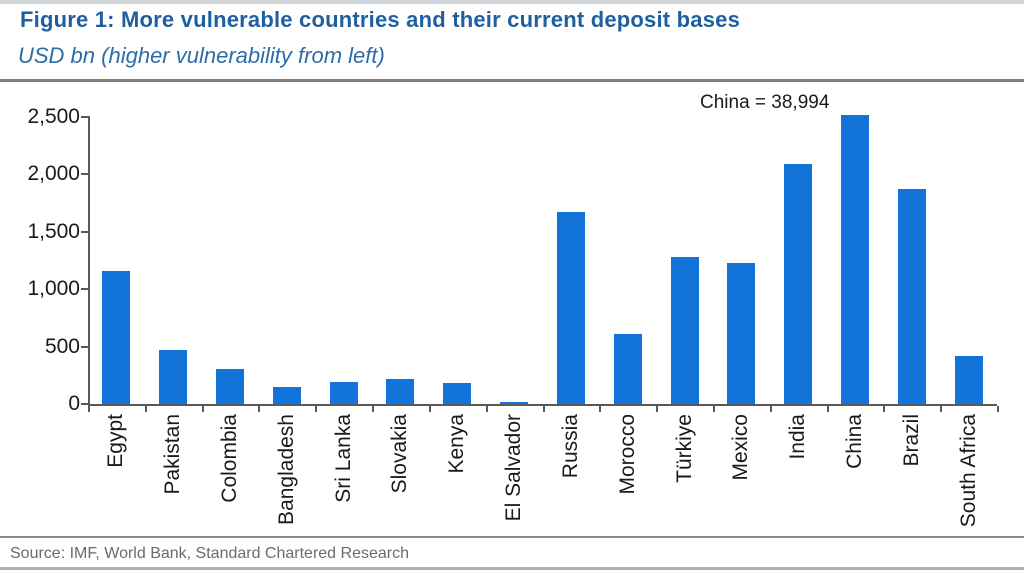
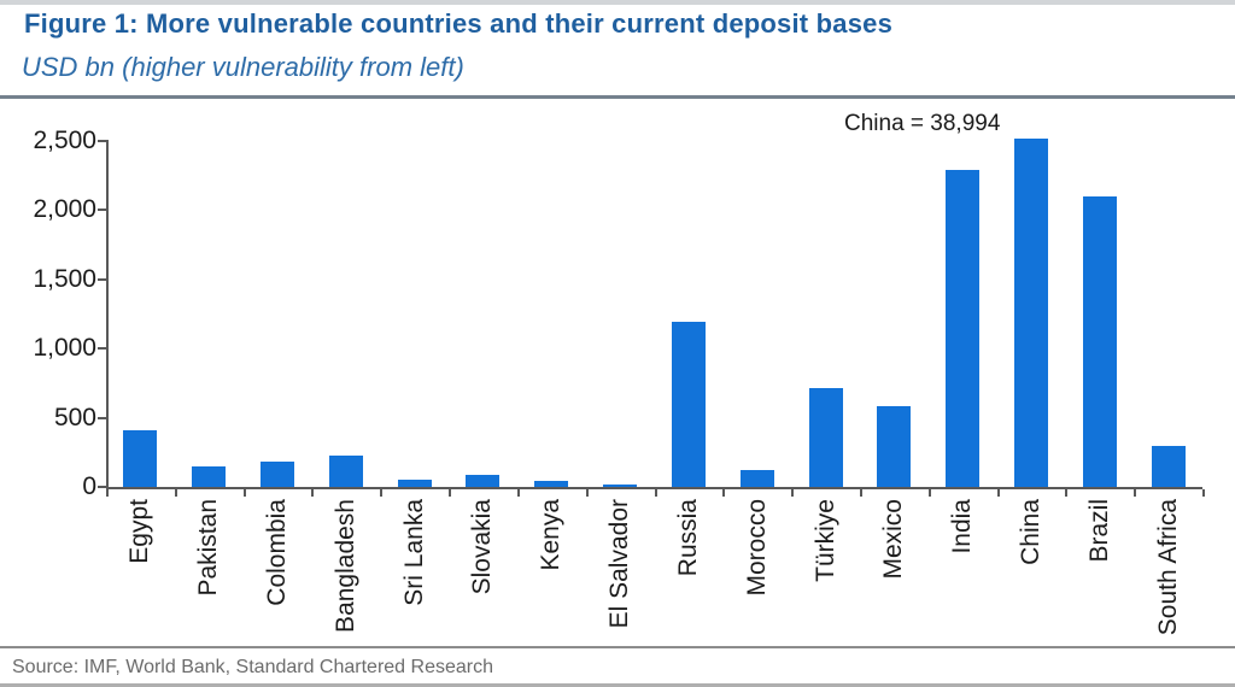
Egypt: 1160 -> 410
Pakistan: 470 -> 140
Colombia: 300 -> 180
Bangladesh: 150 -> 230
Sri Lanka: 190 -> 60
Slovakia: 220 -> 80
Kenya: 180 -> 40
Russia: 1670 -> 1190
Morocco: 610 -> 120
Türkiye: 1280 -> 720
Mexico: 1230 -> 580
India: 2090 -> 2290
Brazil: 1870 -> 2100
South Africa: 420 -> 300
